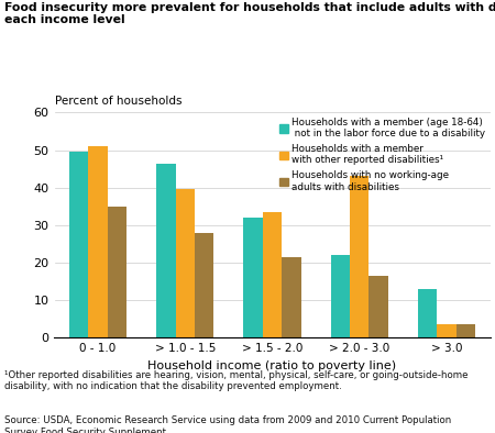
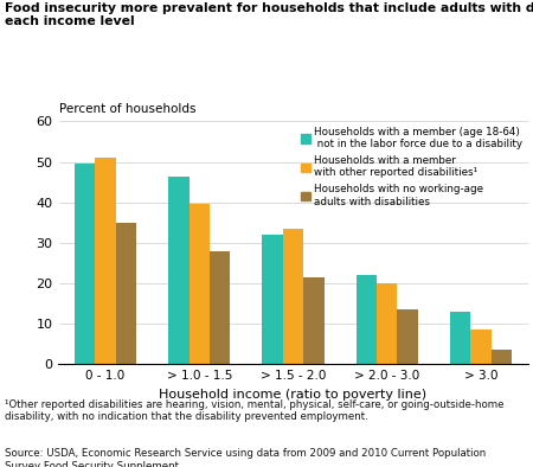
Households with a member with other reported disabilities¹/> 2.0 - 3.0: 43.0 -> 20.0
Households with no working-age adults with disabilities/> 2.0 - 3.0: 16.5 -> 13.5
Households with a member with other reported disabilities¹/> 3.0: 3.5 -> 8.5
